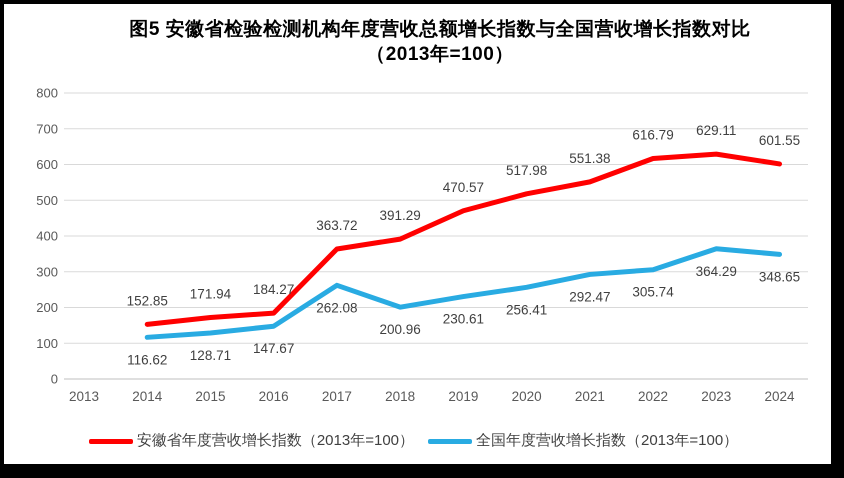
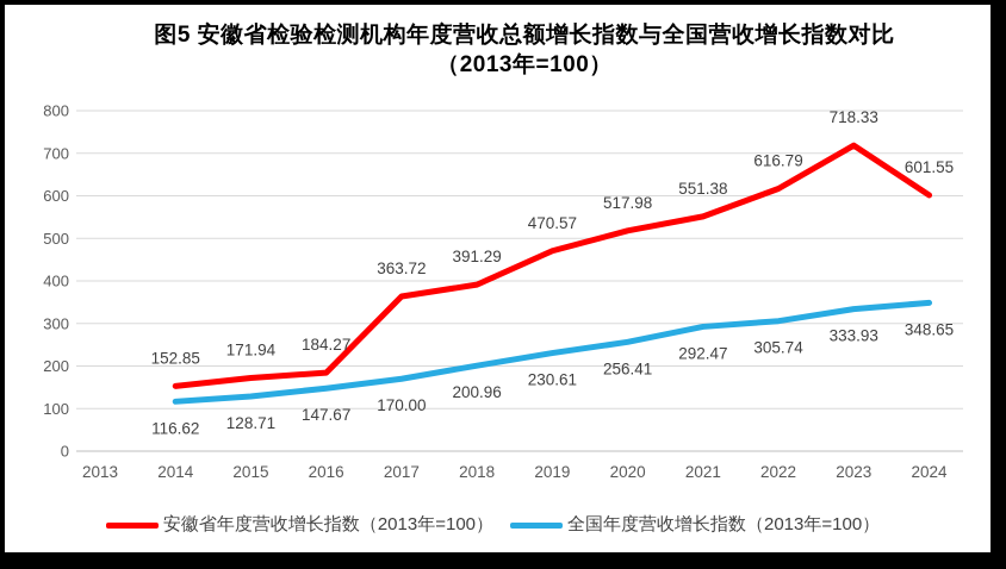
全国年度营收增长指数（2013年=100）/2017: 262.08 -> 170.00
安徽省年度营收增长指数（2013年=100）/2023: 629.11 -> 718.33
全国年度营收增长指数（2013年=100）/2023: 364.29 -> 333.93
